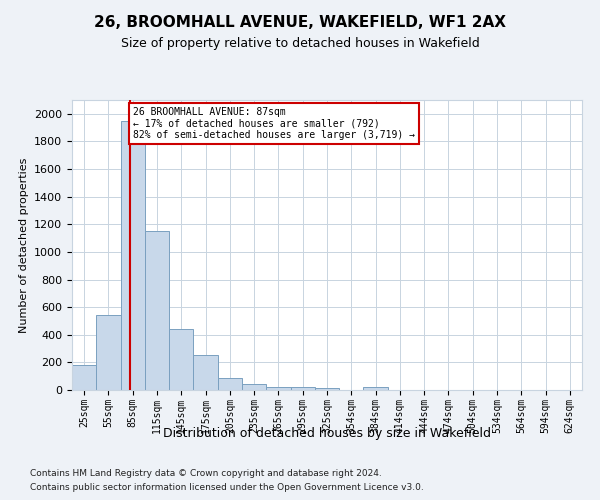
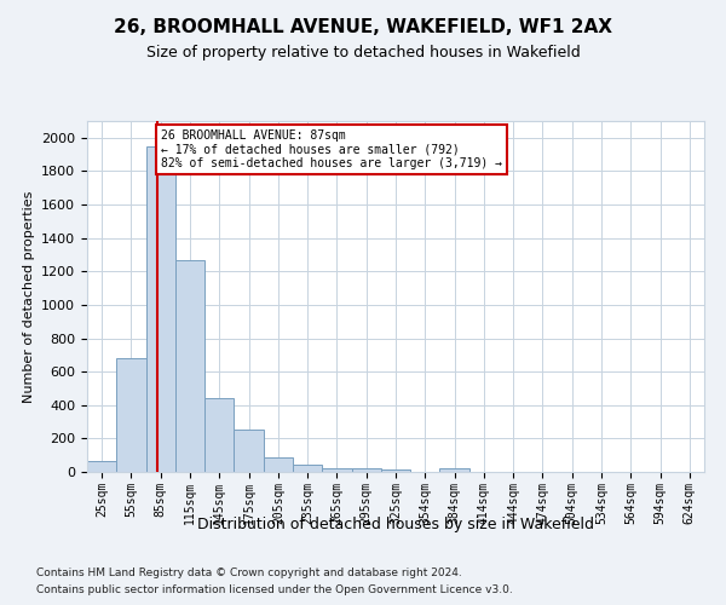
25sqm: 180 -> 60
55sqm: 540 -> 680
115sqm: 1150 -> 1270
